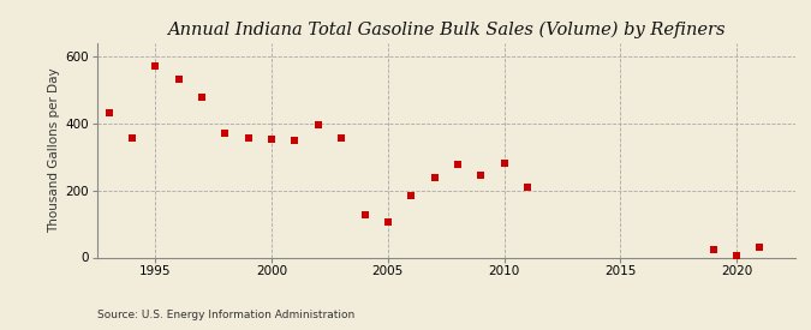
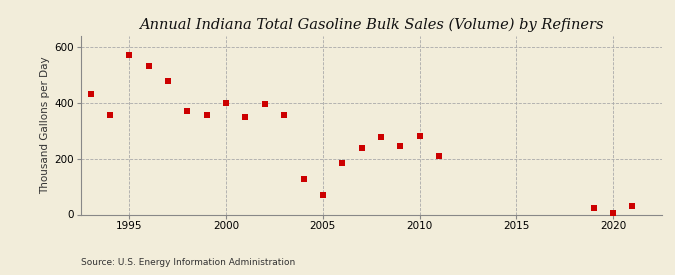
2000: 352 -> 400
2005: 107 -> 70
